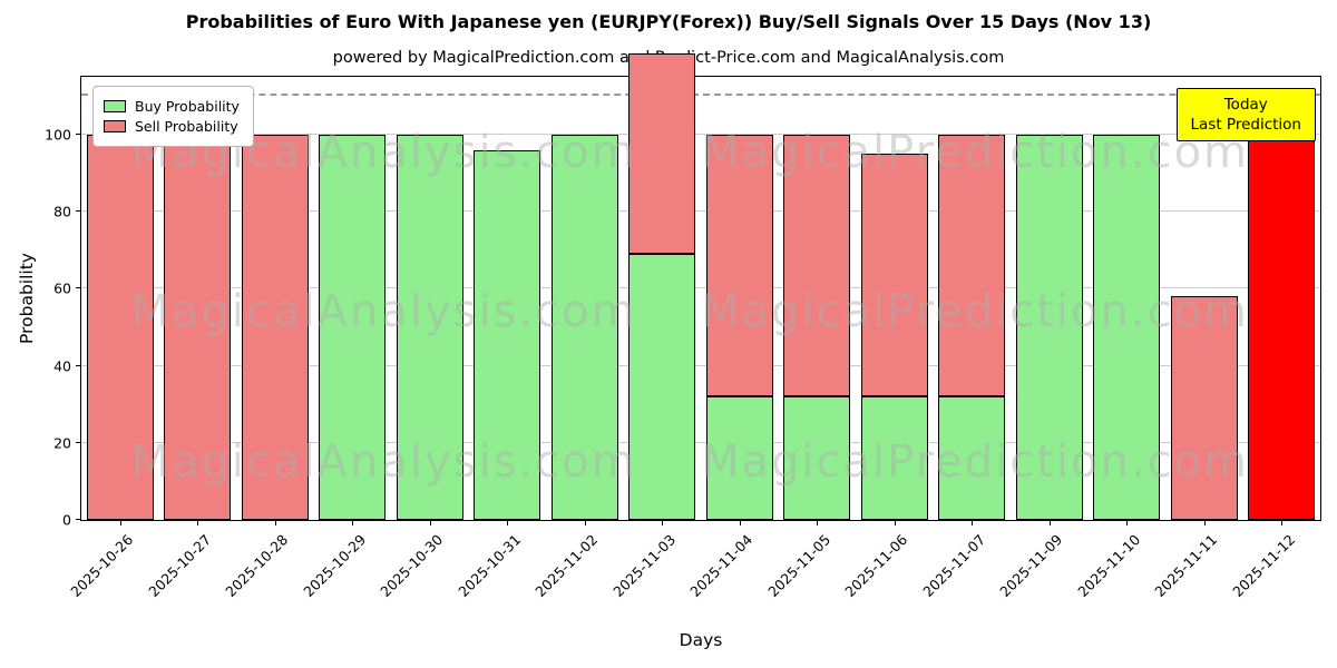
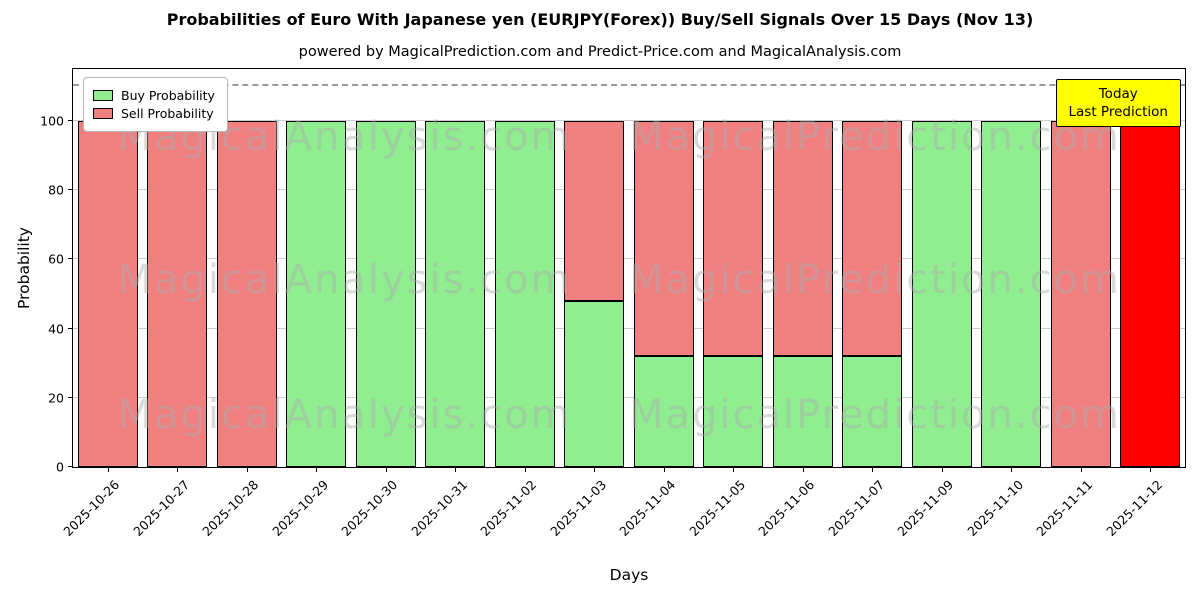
Buy Probability/2025-10-31: 96 -> 100
Buy Probability/2025-11-03: 69 -> 48
Sell Probability/2025-11-06: 63 -> 68
Sell Probability/2025-11-11: 58 -> 100
